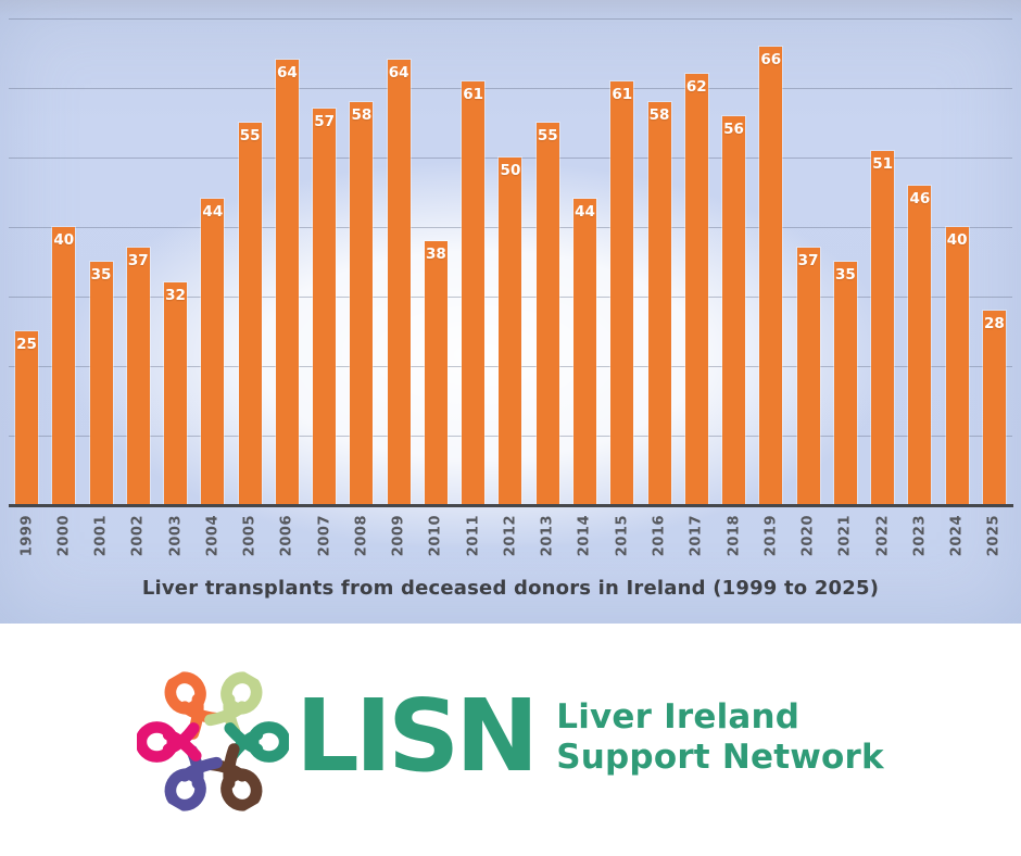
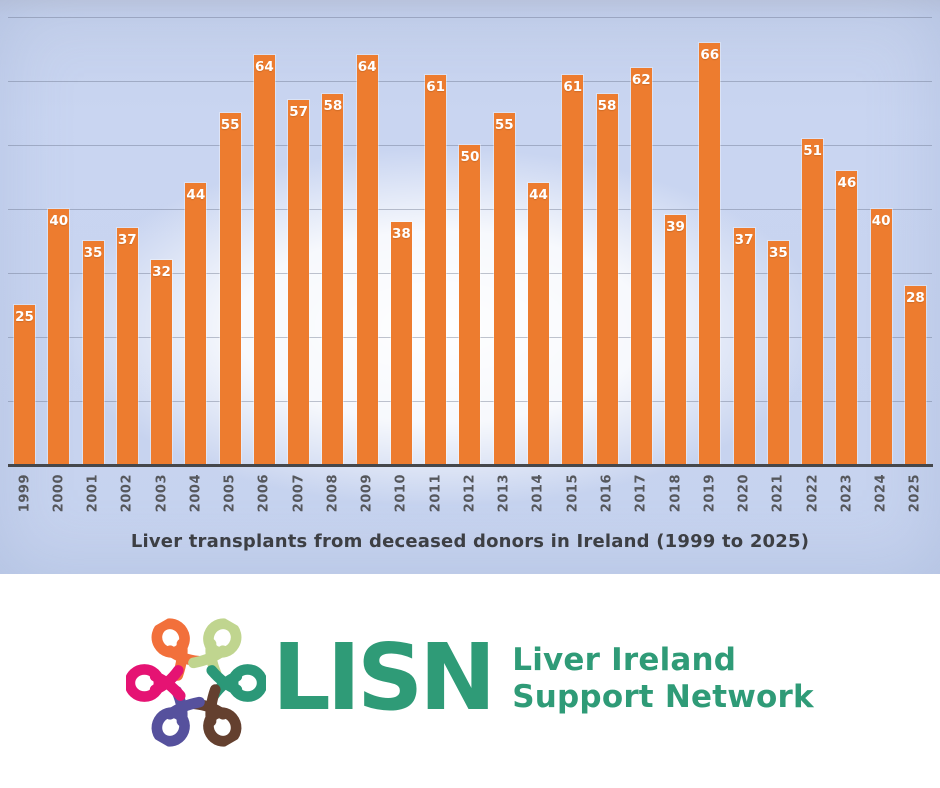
2018: 56 -> 39
